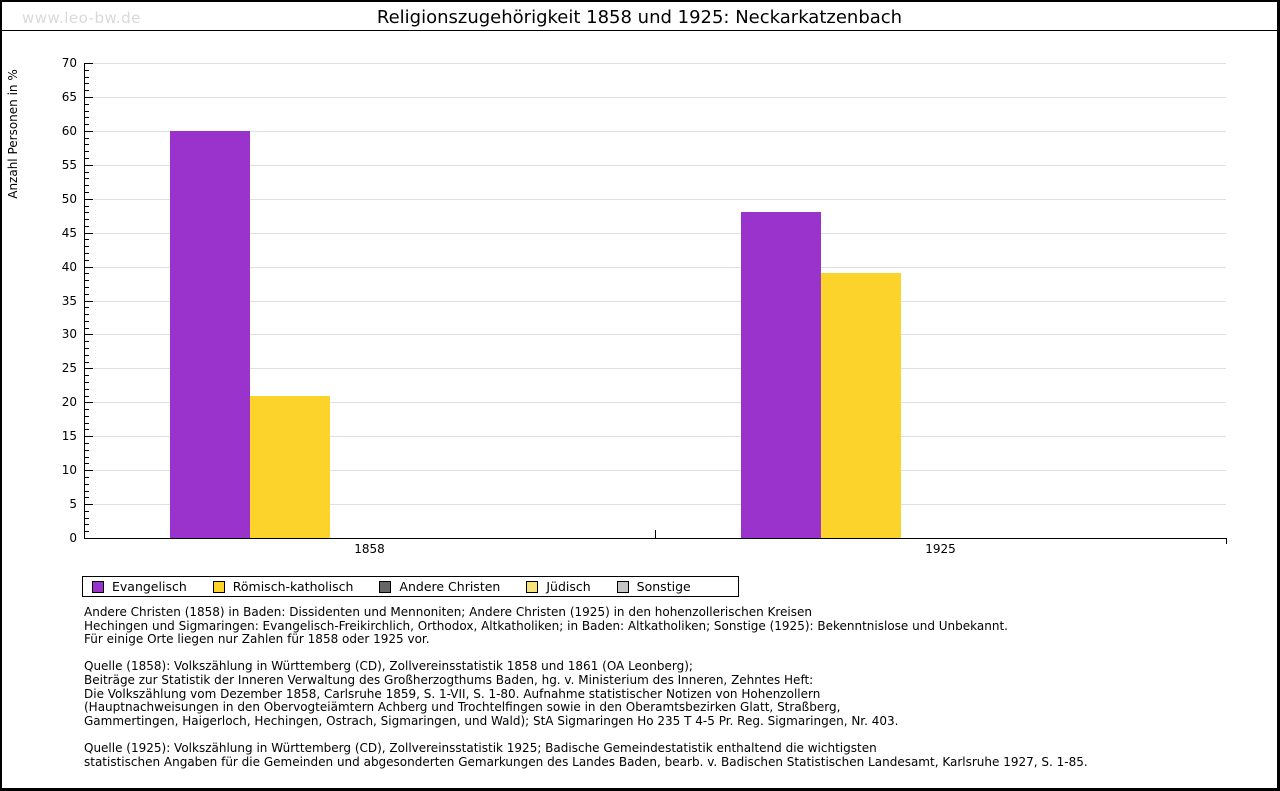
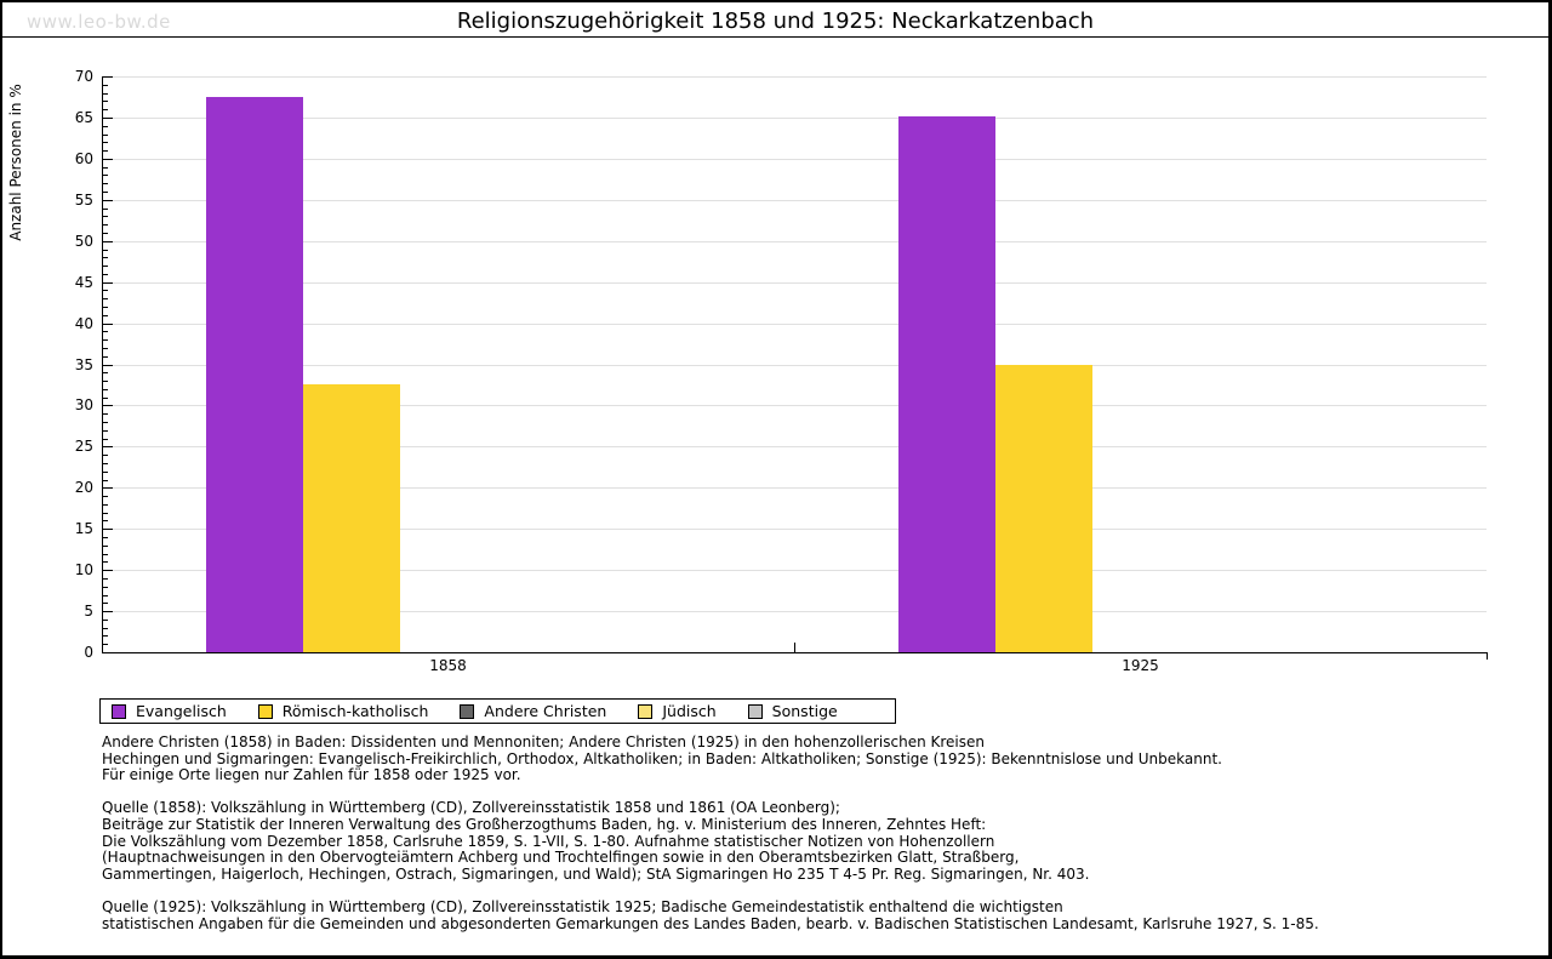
Evangelisch/1858: 60 -> 68
Römisch-katholisch/1858: 21 -> 32
Evangelisch/1925: 48 -> 65
Römisch-katholisch/1925: 39 -> 35
